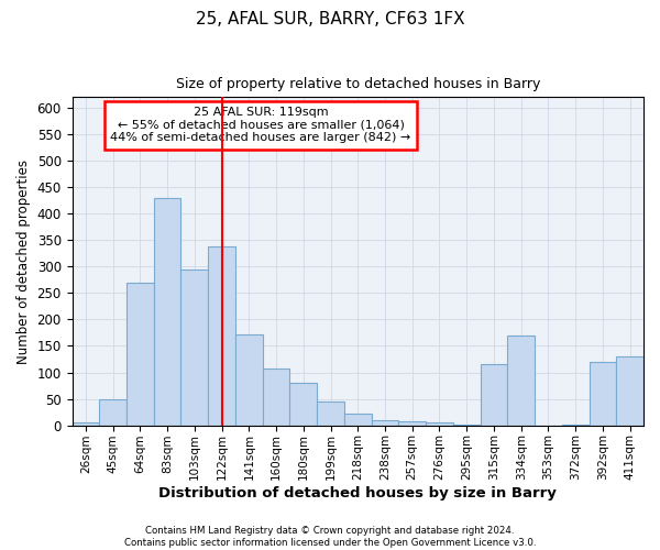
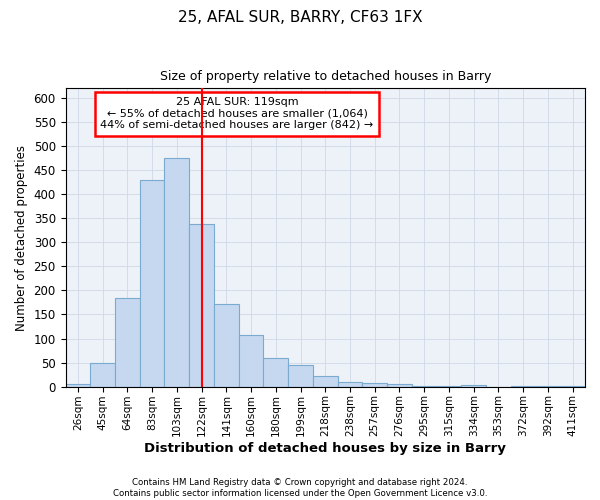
64sqm: 270 -> 185
103sqm: 295 -> 475
180sqm: 80 -> 60
315sqm: 115 -> 1
334sqm: 170 -> 3
392sqm: 120 -> 1
411sqm: 130 -> 1
